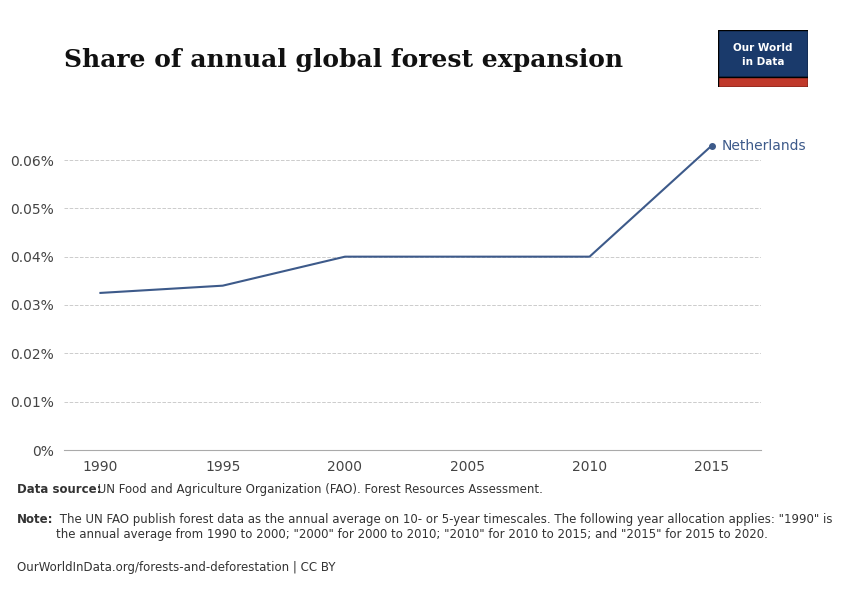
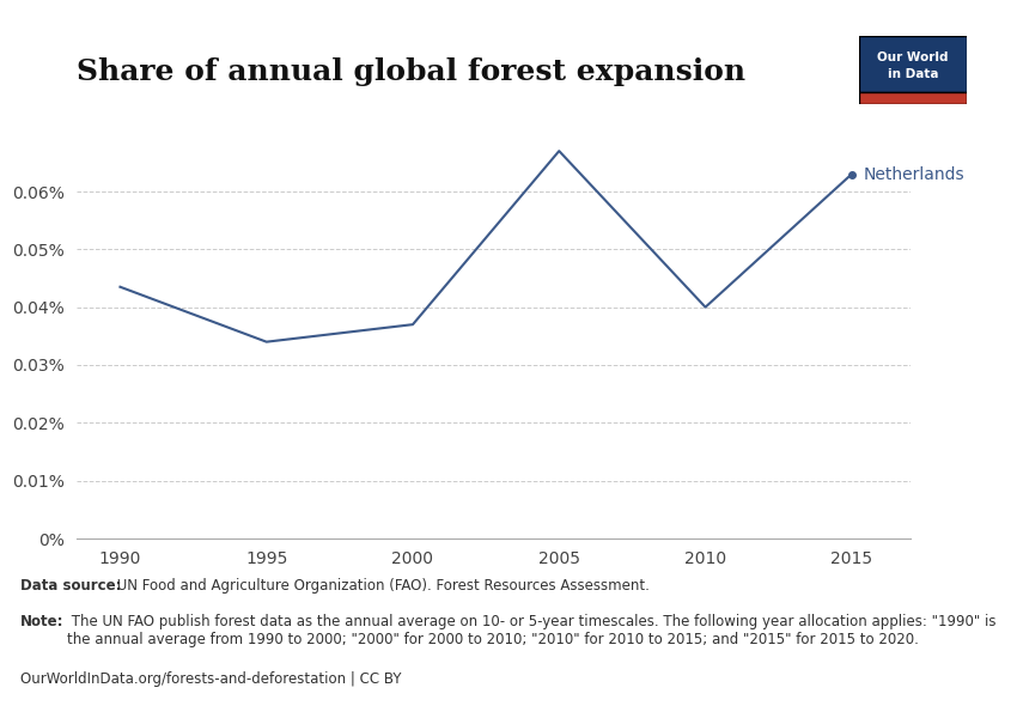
1990: 0.0325% -> 0.0435%
2000: 0.0400% -> 0.0370%
2005: 0.0400% -> 0.0670%
